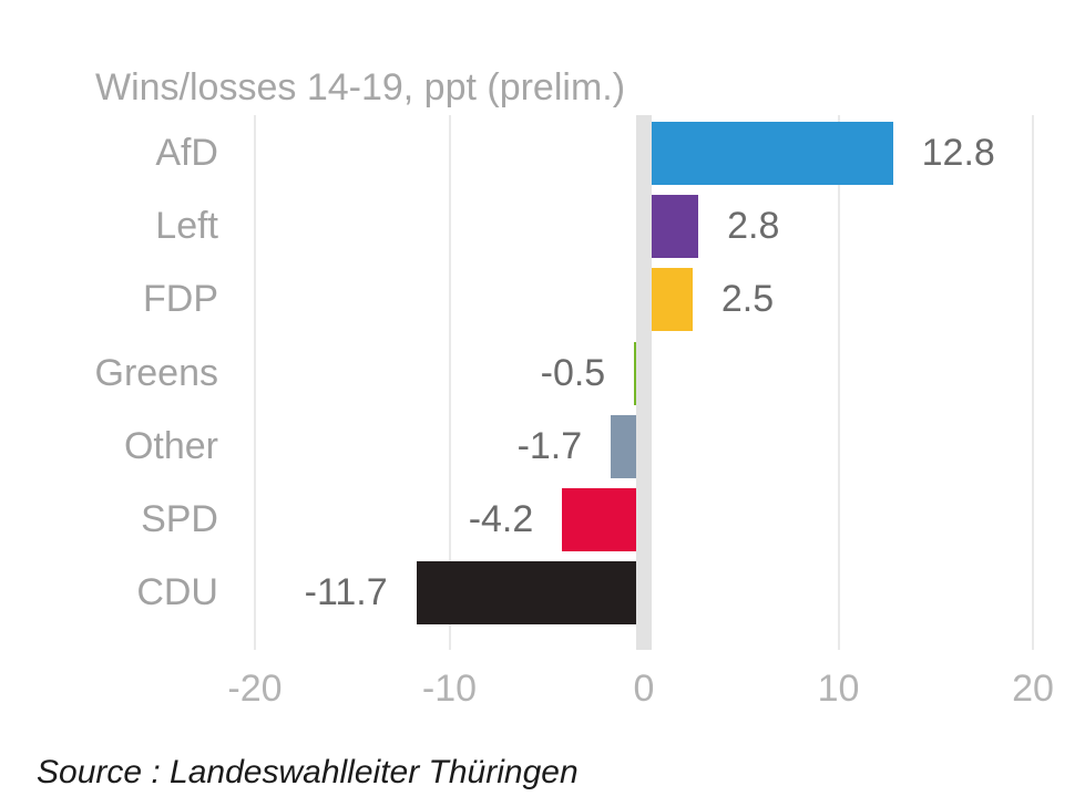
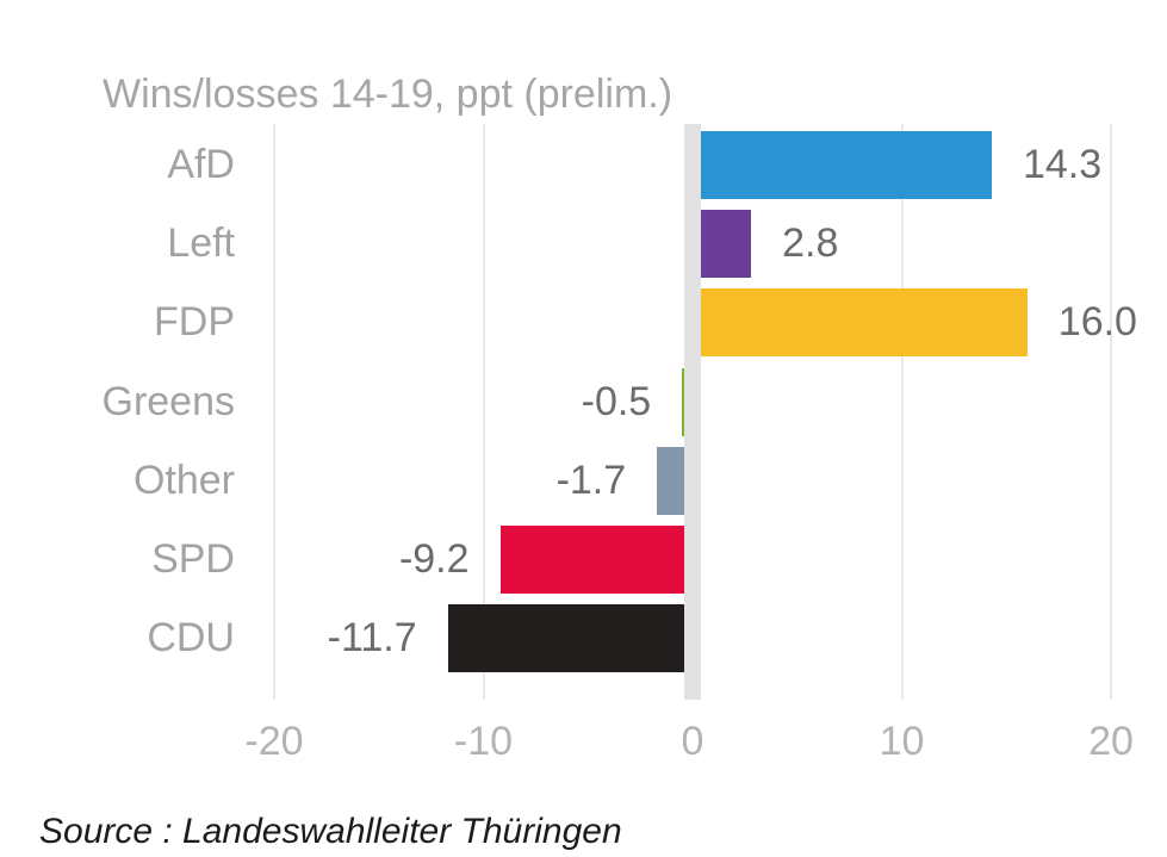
AfD: 12.8 -> 14.3
FDP: 2.5 -> 16.0
SPD: -4.2 -> -9.2
